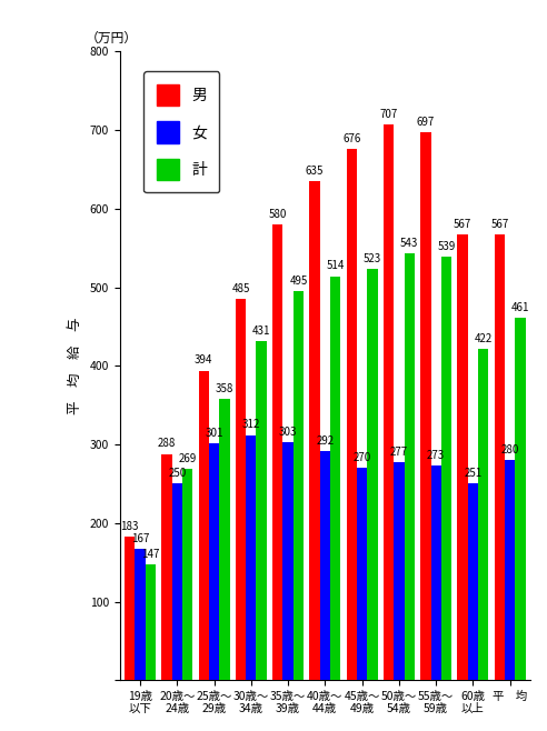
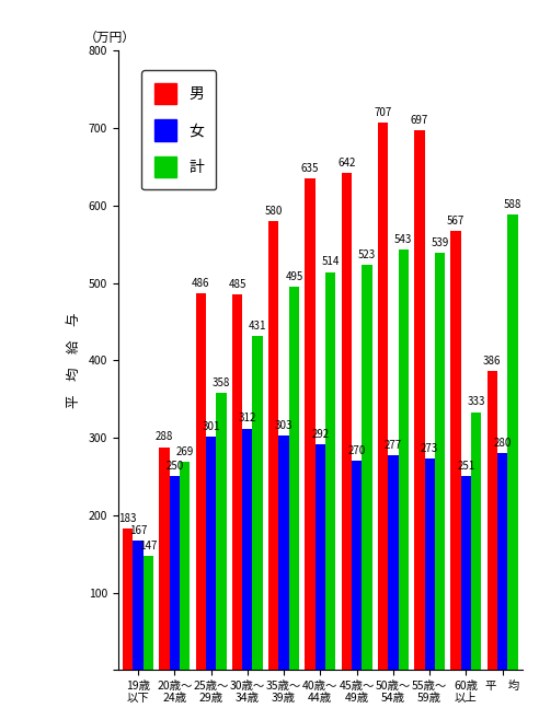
男/25歳〜 29歳: 394 -> 486
男/45歳〜 49歳: 676 -> 642
計/60歳 以上: 422 -> 333
男/平 均: 567 -> 386
計/平 均: 461 -> 588
